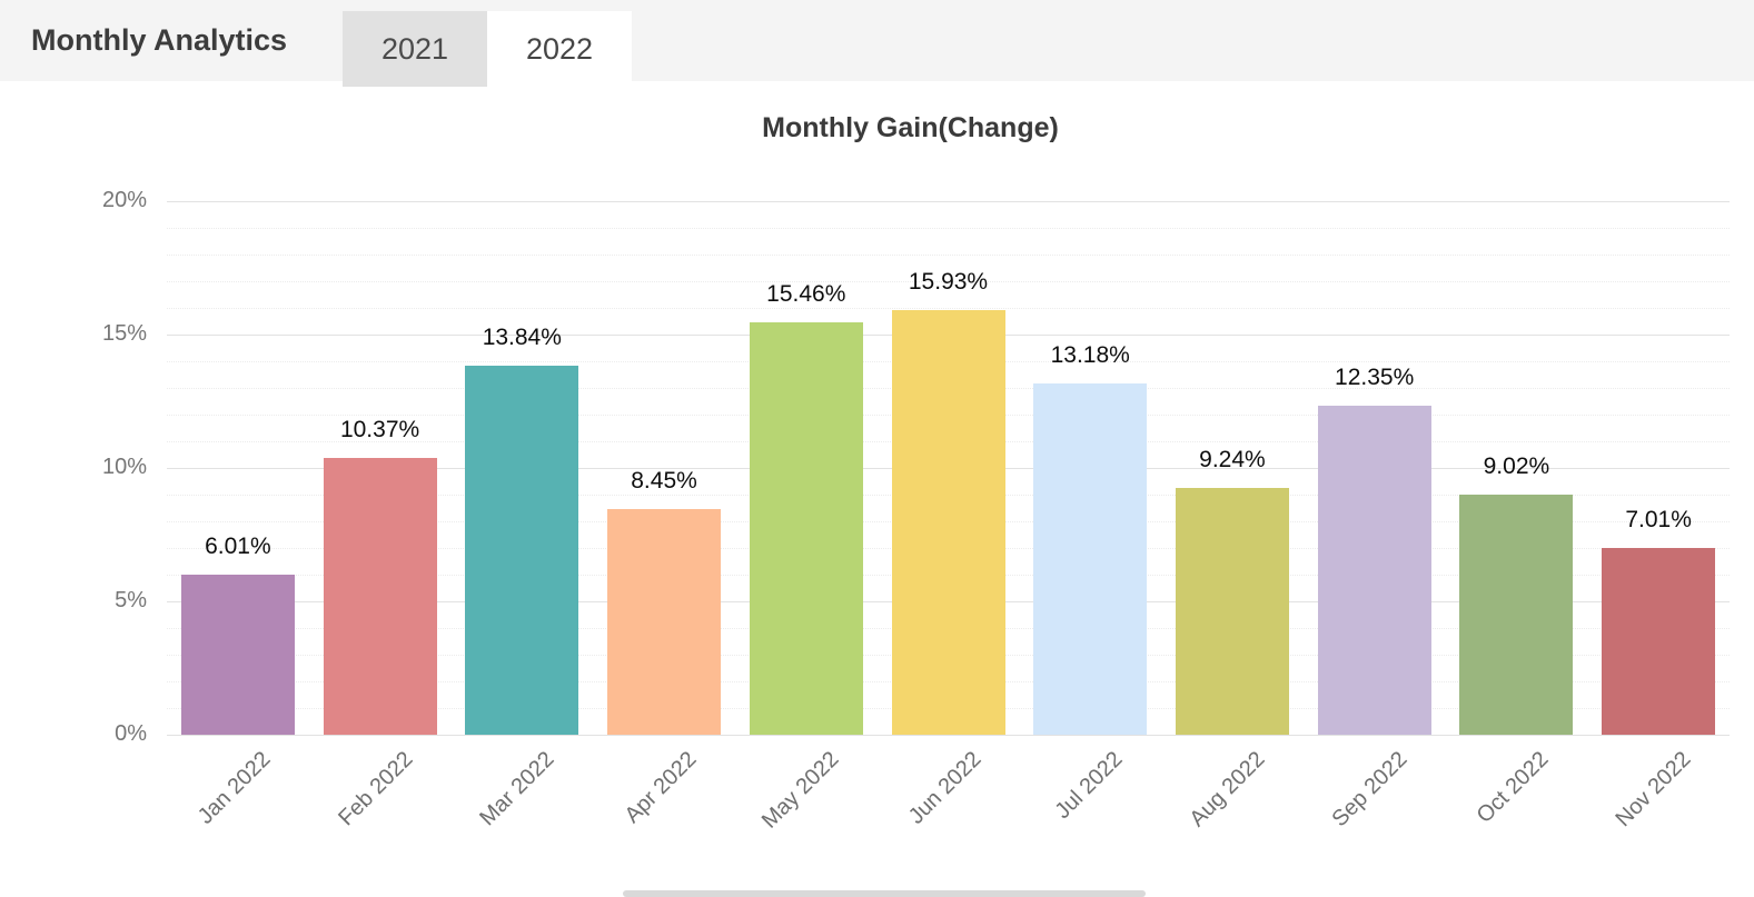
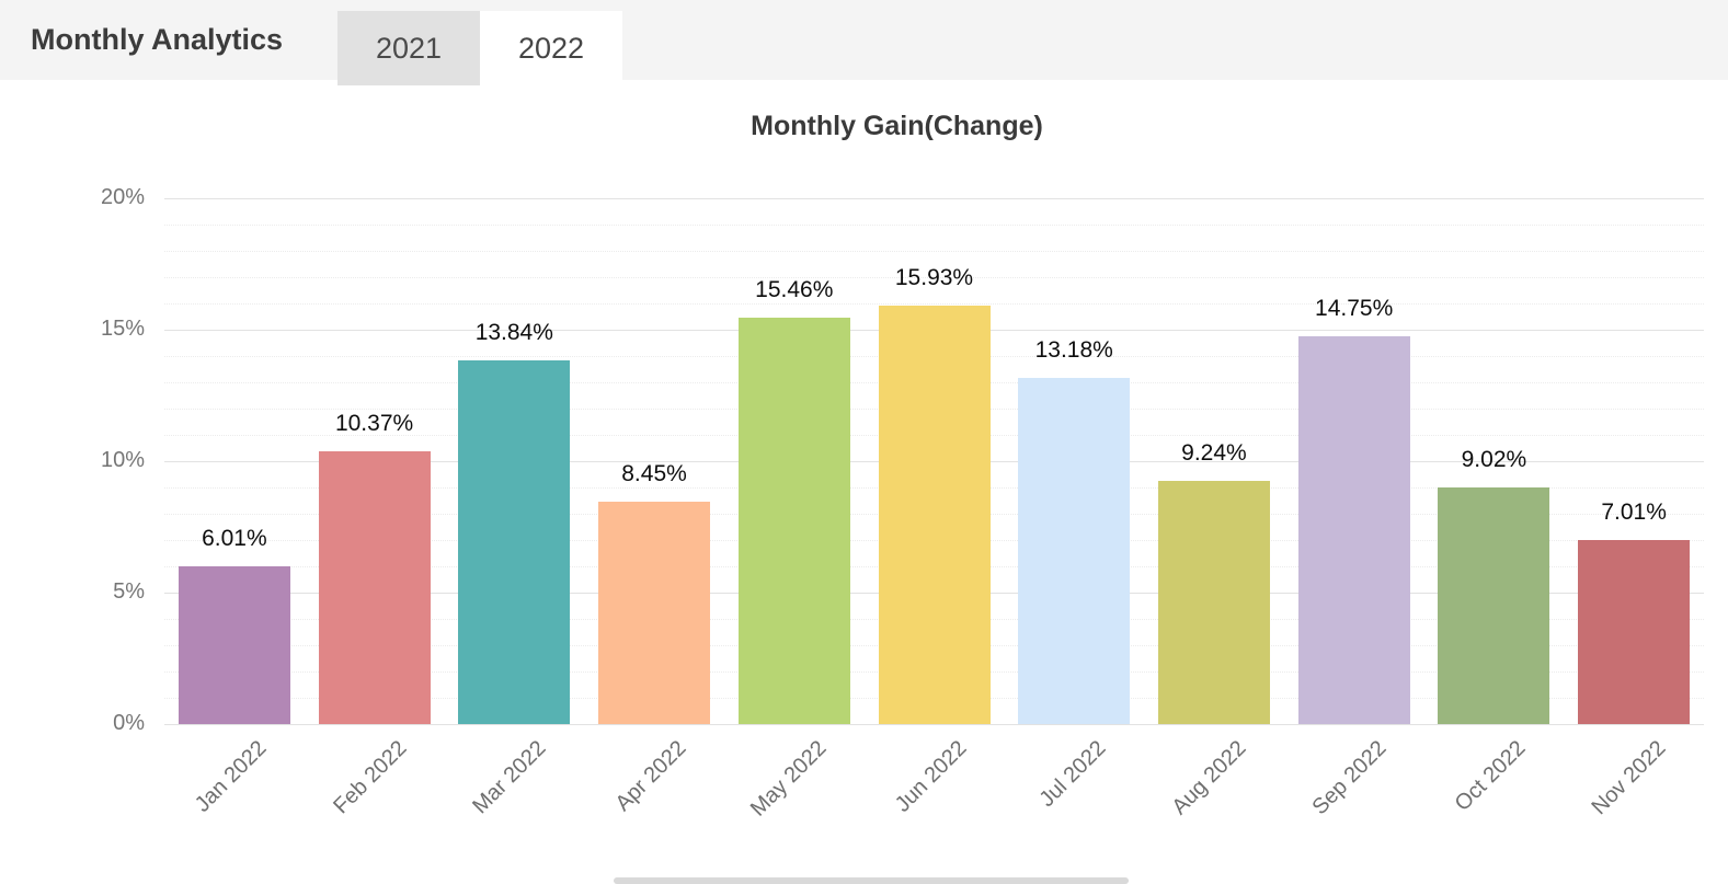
Sep 2022: 12.35% -> 14.75%
